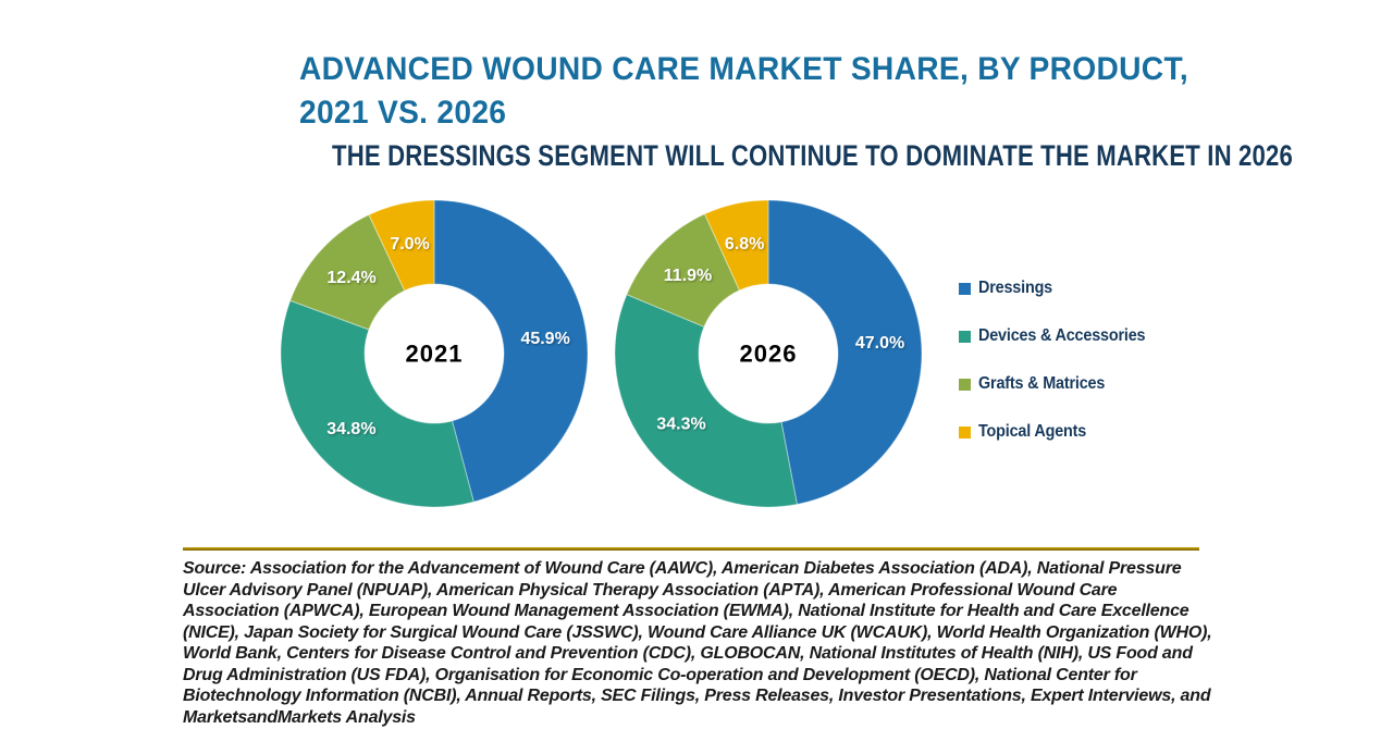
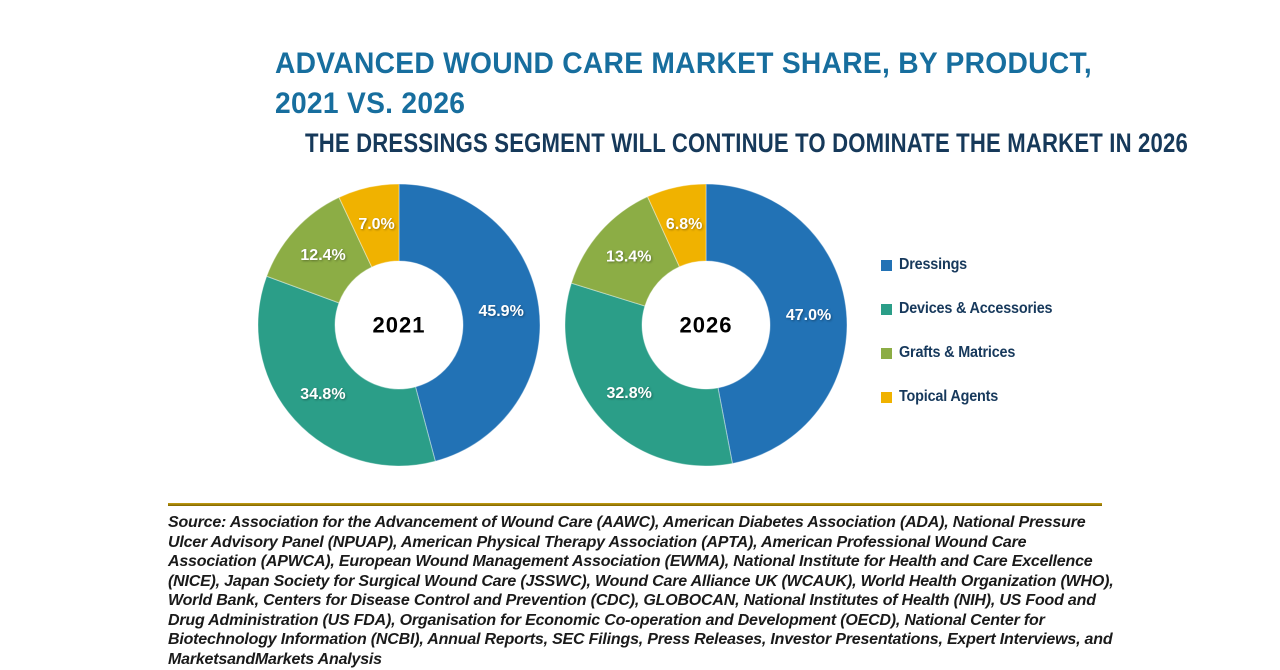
2026/Devices & Accessories: 34.3% -> 32.8%
2026/Grafts & Matrices: 11.9% -> 13.4%
